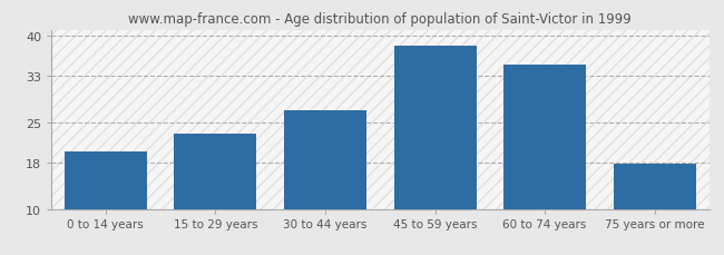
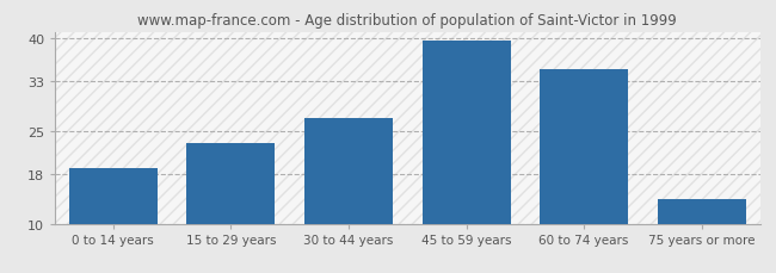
0 to 14 years: 20.0 -> 19.0
45 to 59 years: 38.2 -> 39.5
75 years or more: 17.8 -> 14.0
